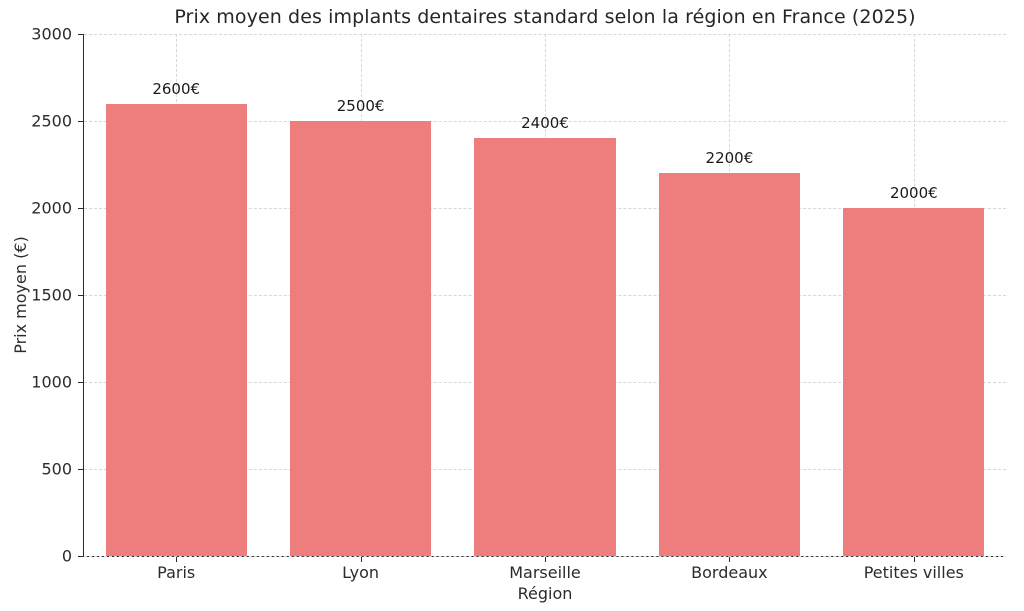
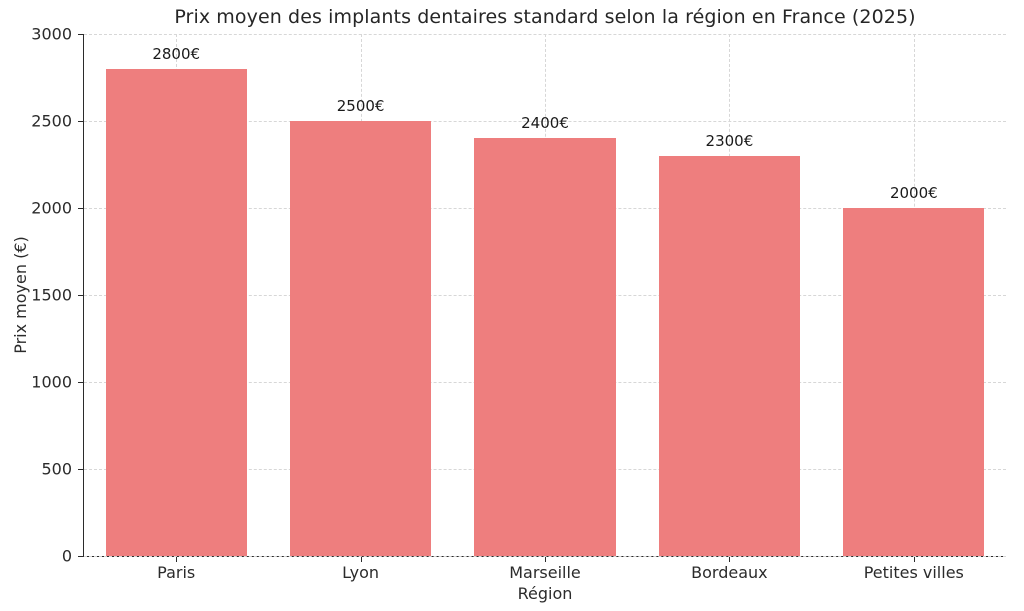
Paris: 2600 -> 2800
Bordeaux: 2200 -> 2300
